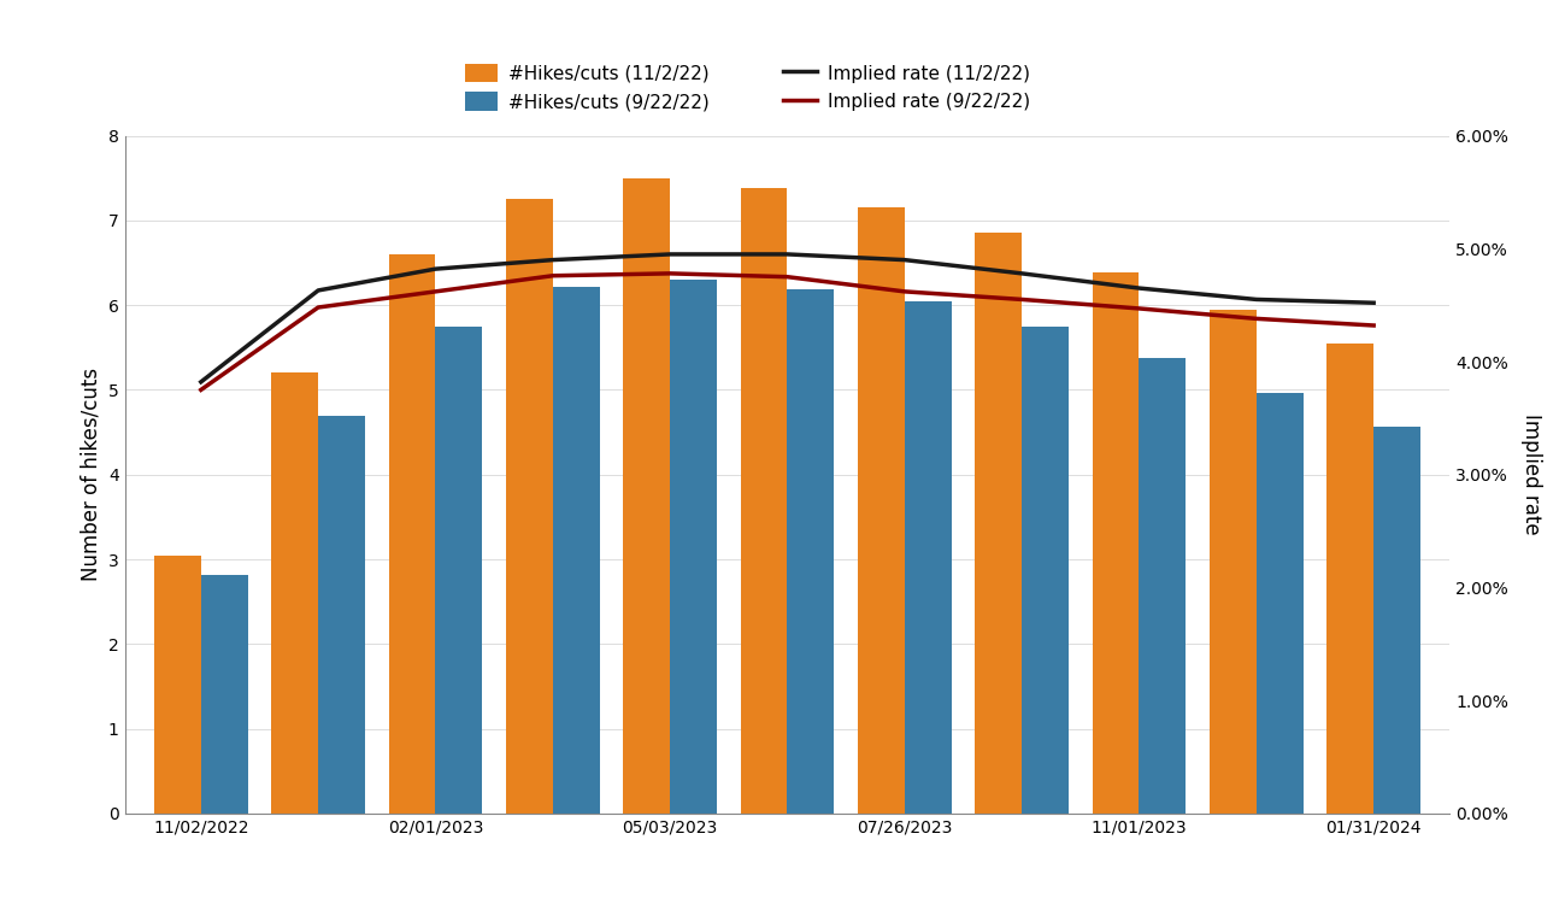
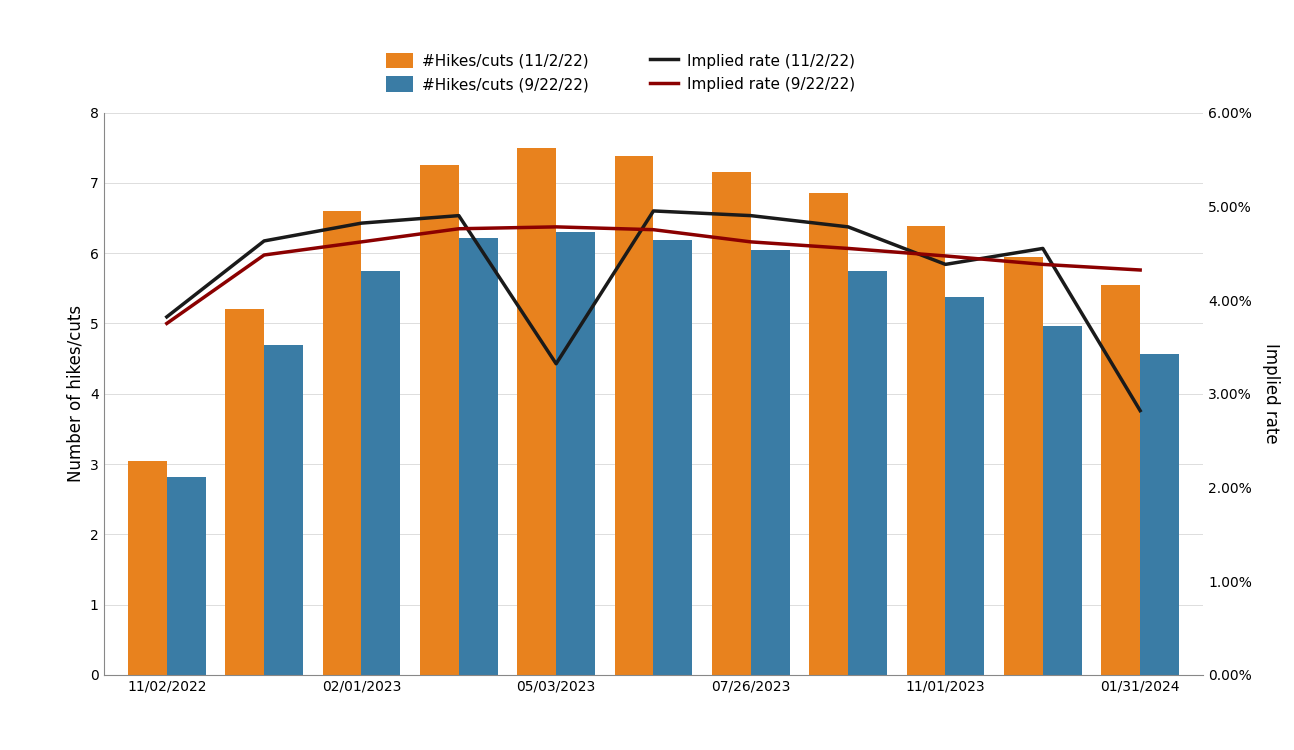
Implied rate (11/2/22)/05/03/2023: 4.95% -> 3.32%
Implied rate (11/2/22)/11/01/2023: 4.65% -> 4.38%
Implied rate (11/2/22)/01/31/2024: 4.52% -> 2.82%
